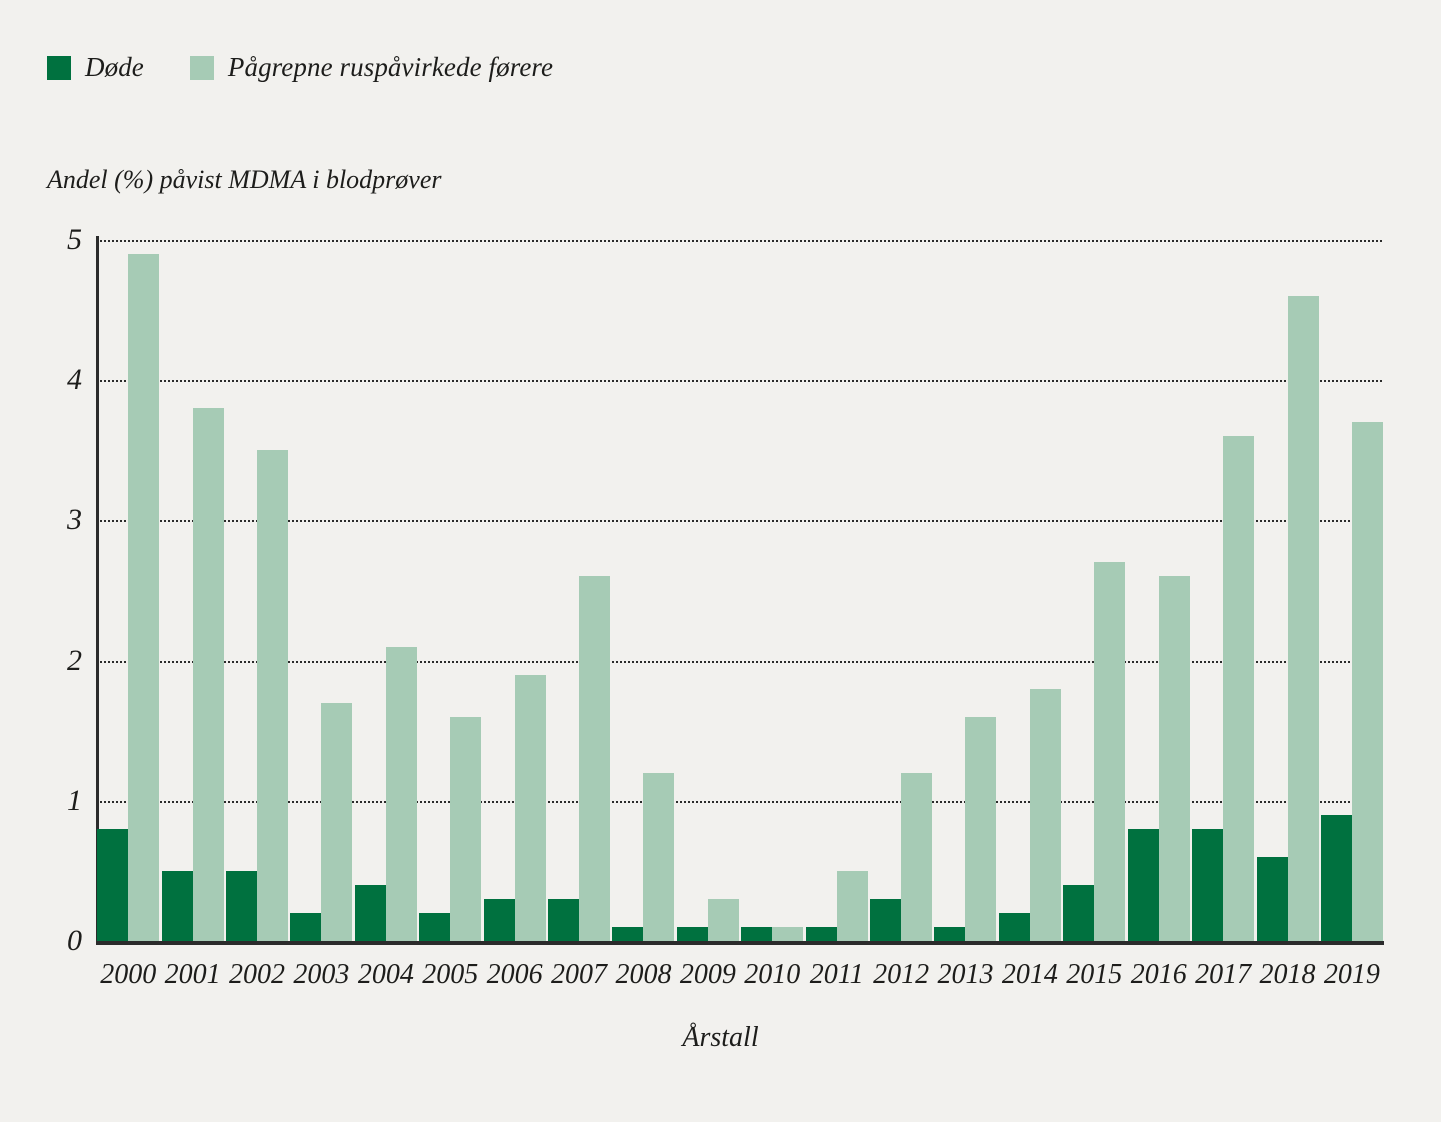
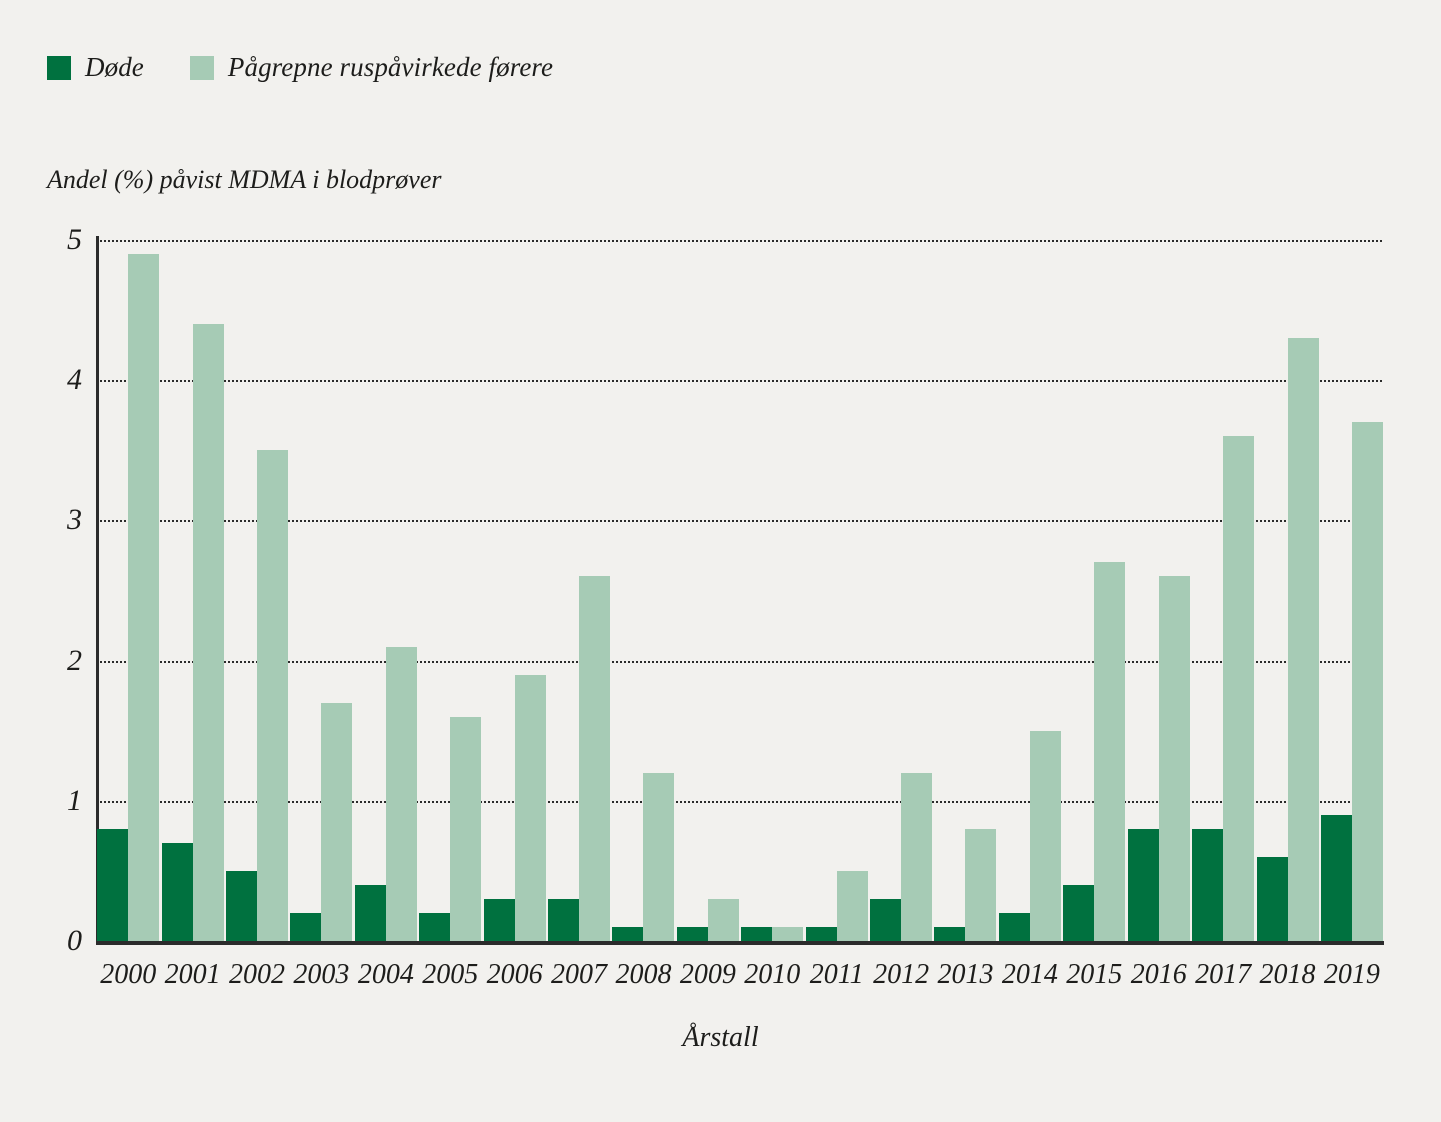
Døde/2001: 0.5 -> 0.7
Pågrepne ruspåvirkede førere/2001: 3.8 -> 4.4
Pågrepne ruspåvirkede førere/2013: 1.6 -> 0.8
Pågrepne ruspåvirkede førere/2014: 1.8 -> 1.5
Pågrepne ruspåvirkede førere/2018: 4.6 -> 4.3
